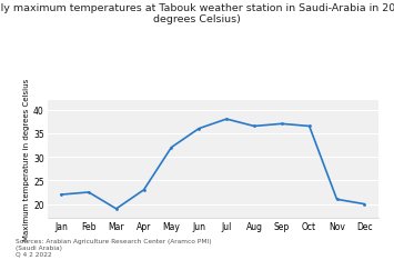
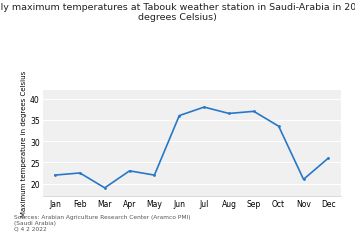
May: 32.0 -> 22.0
Oct: 36.5 -> 33.5
Dec: 20.0 -> 26.0
